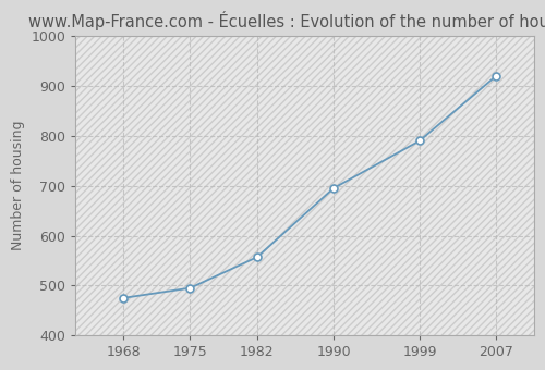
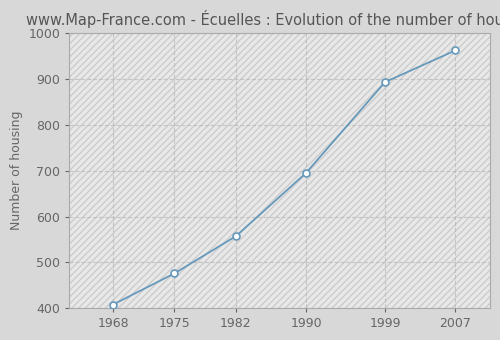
1968: 475 -> 408
1975: 495 -> 476
1999: 790 -> 893
2007: 920 -> 962
